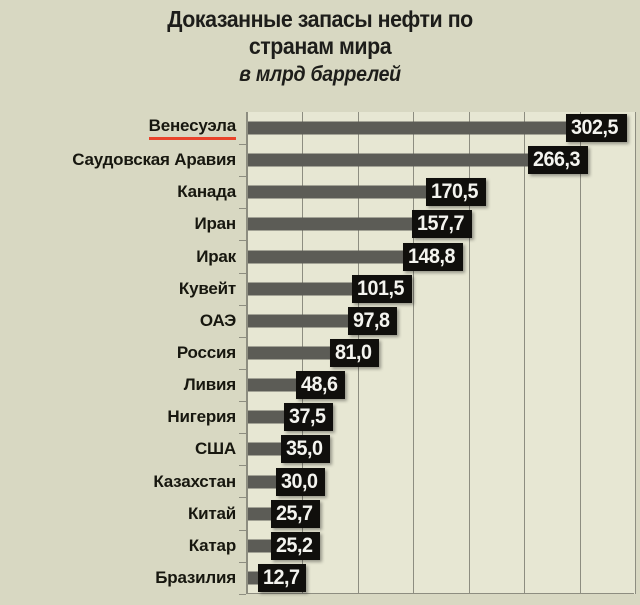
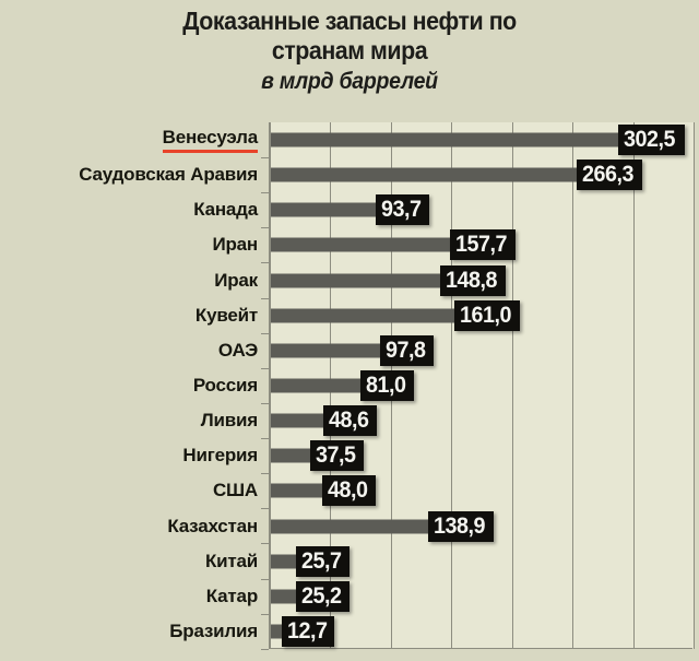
Канада: 170,5 -> 93,7
Кувейт: 101,5 -> 161,0
США: 35,0 -> 48,0
Казахстан: 30,0 -> 138,9
